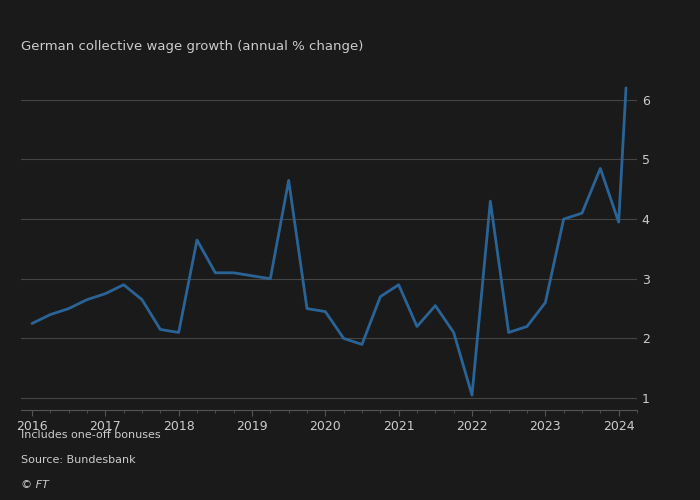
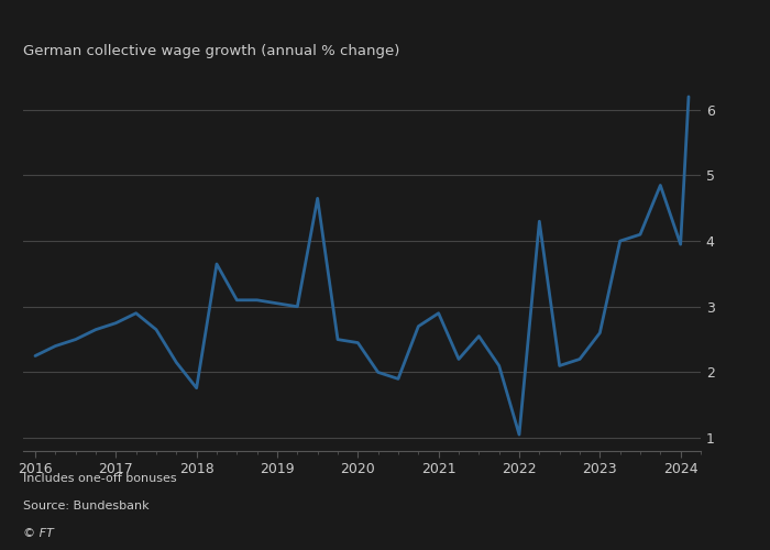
2018: 2.10 -> 1.76
